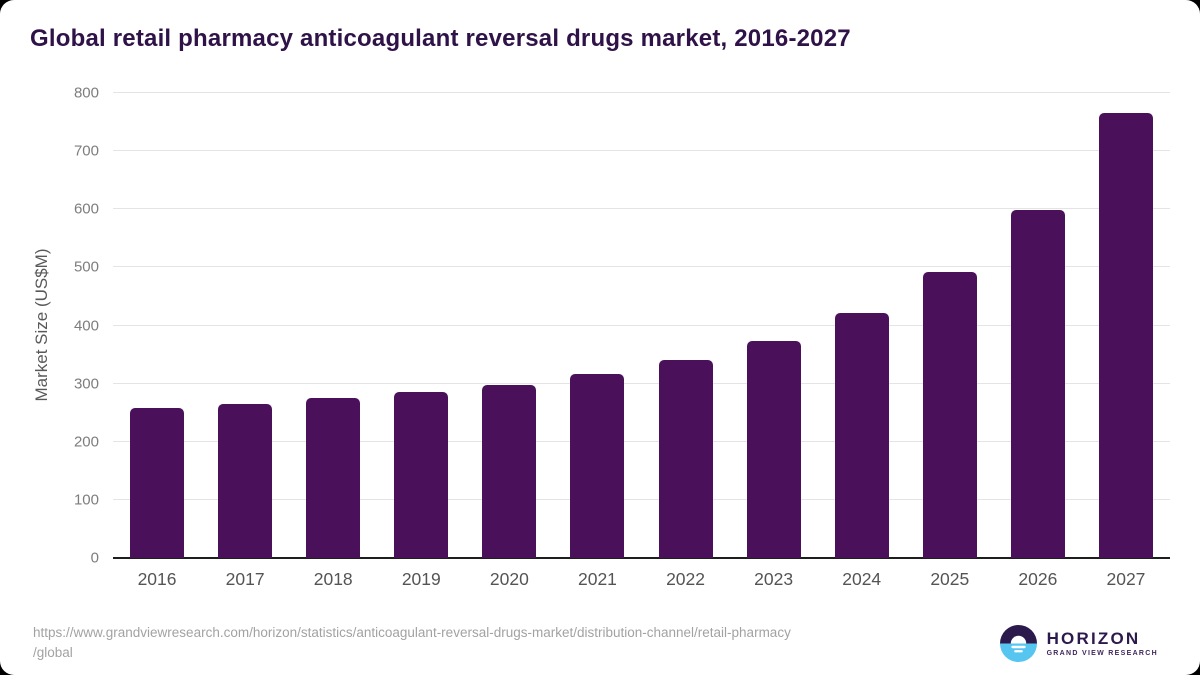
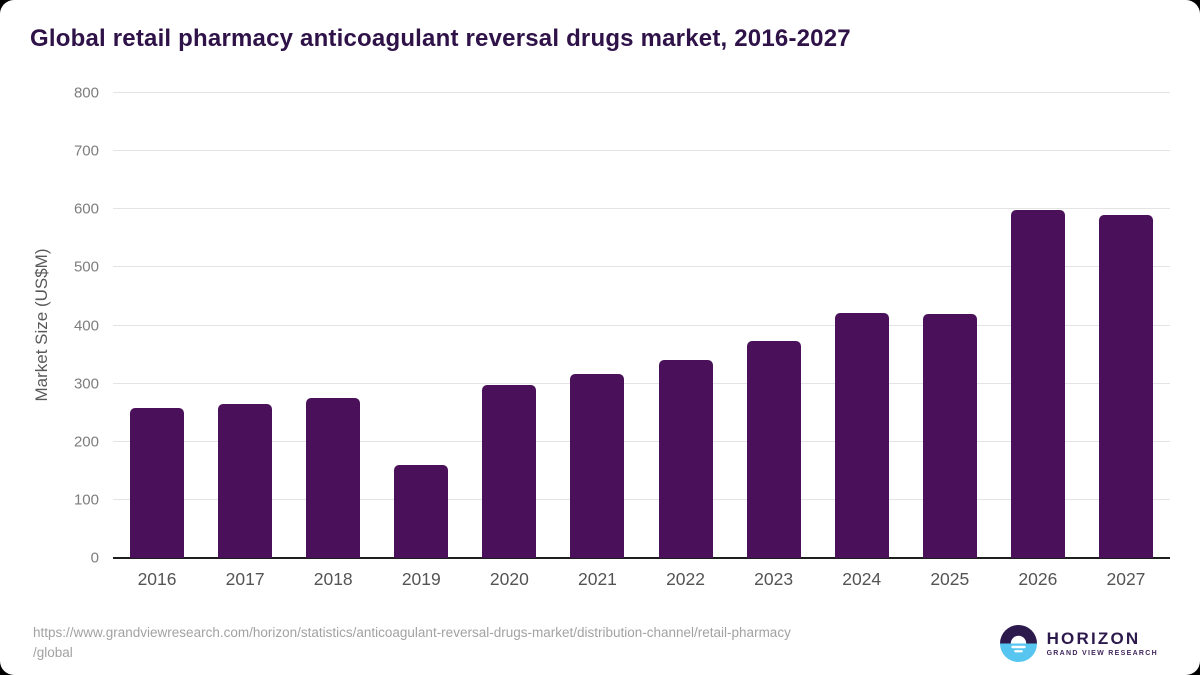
2019: 280 -> 160
2025: 490 -> 420
2027: 770 -> 590
